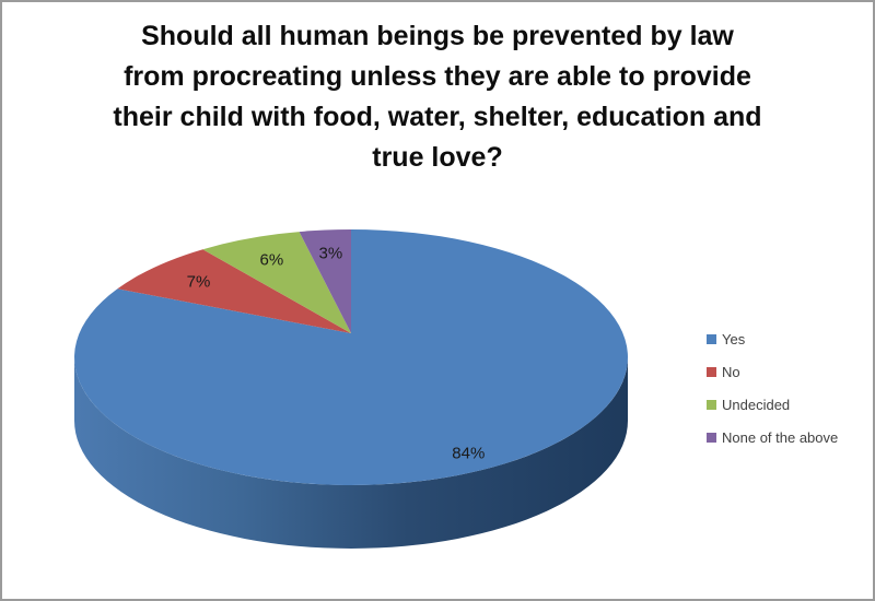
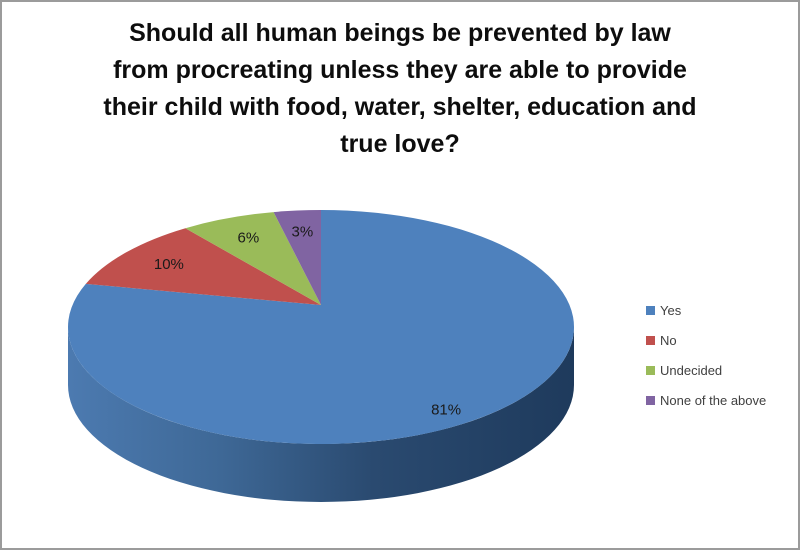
Yes: 84% -> 81%
No: 7% -> 10%
